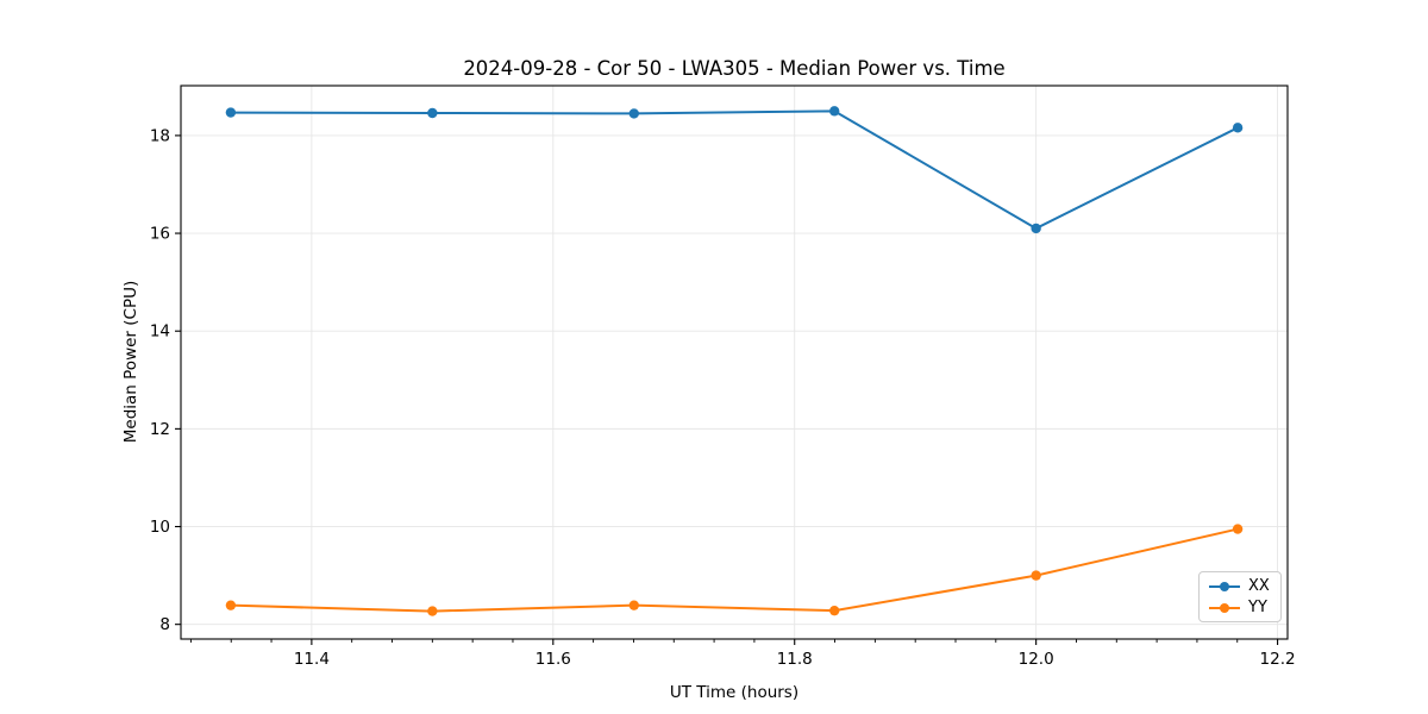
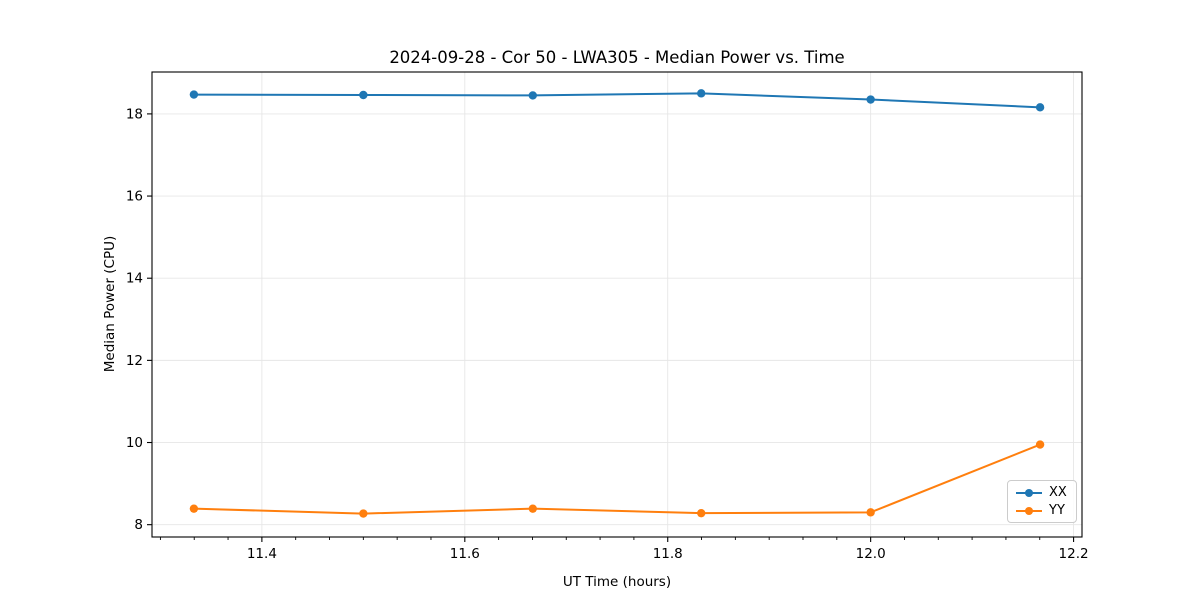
XX/12.0: 16.1 -> 18.4
YY/12.0: 9.0 -> 8.3
